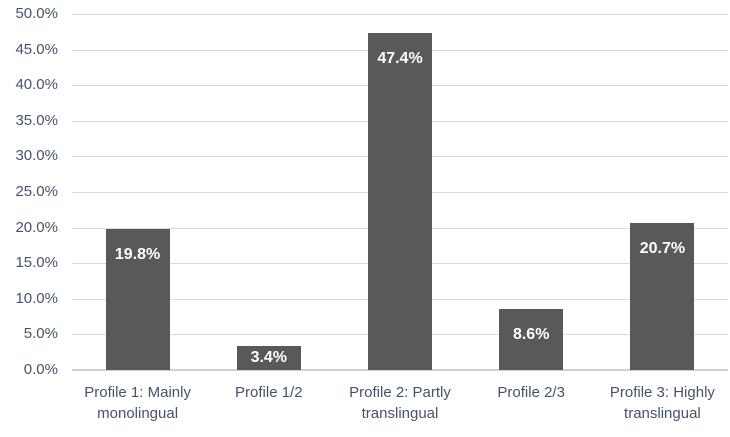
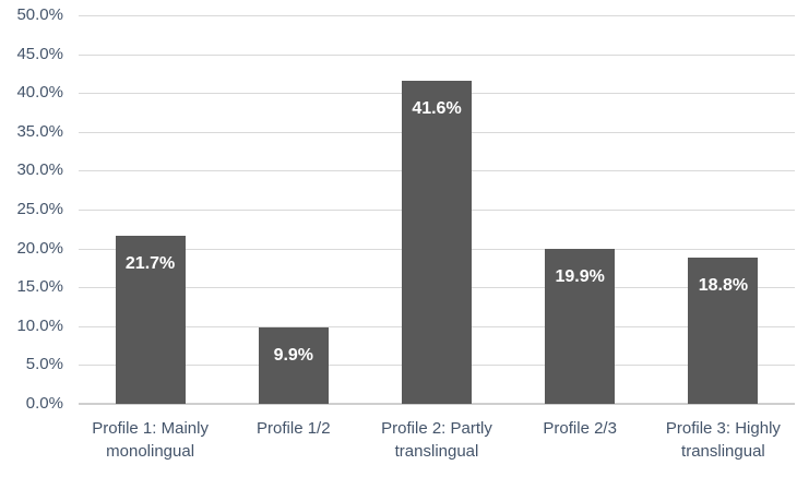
Profile 1: Mainly monolingual: 19.8% -> 21.7%
Profile 1/2: 3.4% -> 9.9%
Profile 2: Partly translingual: 47.4% -> 41.6%
Profile 2/3: 8.6% -> 19.9%
Profile 3: Highly translingual: 20.7% -> 18.8%
